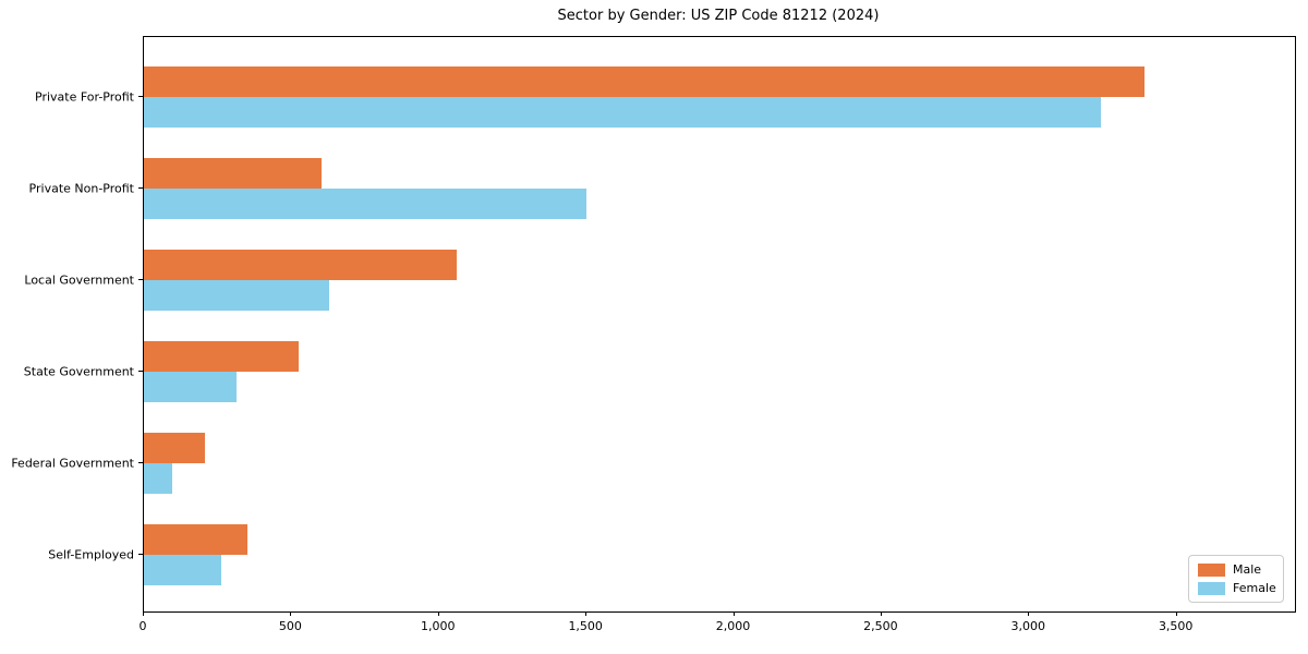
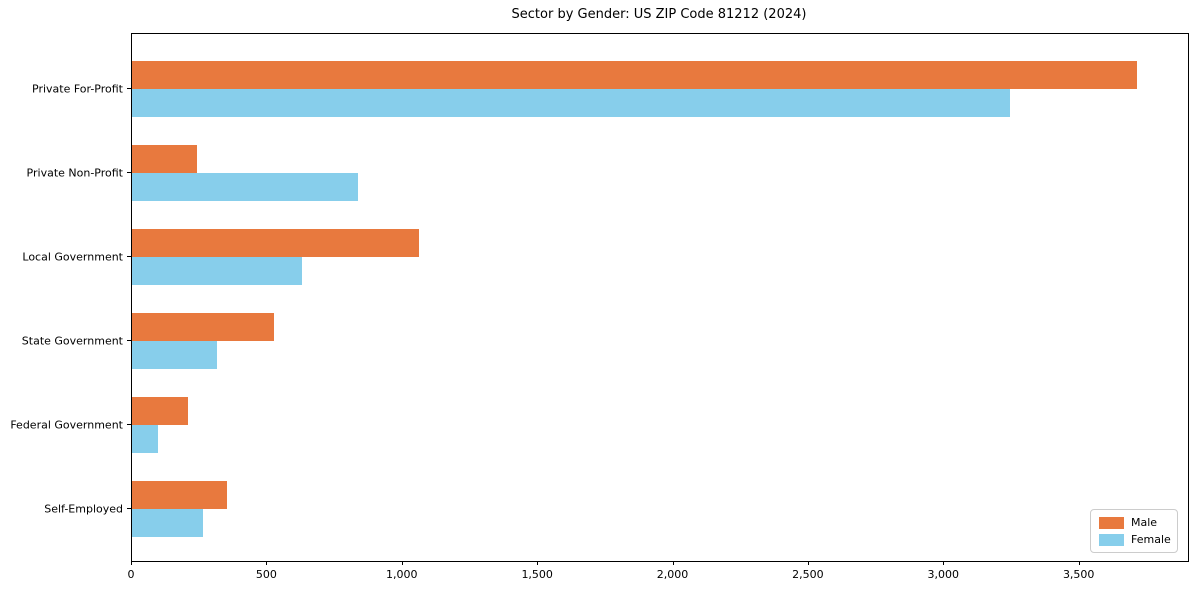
Male/Private For-Profit: 3390 -> 3710
Male/Private Non-Profit: 600 -> 240
Female/Private Non-Profit: 1500 -> 840
